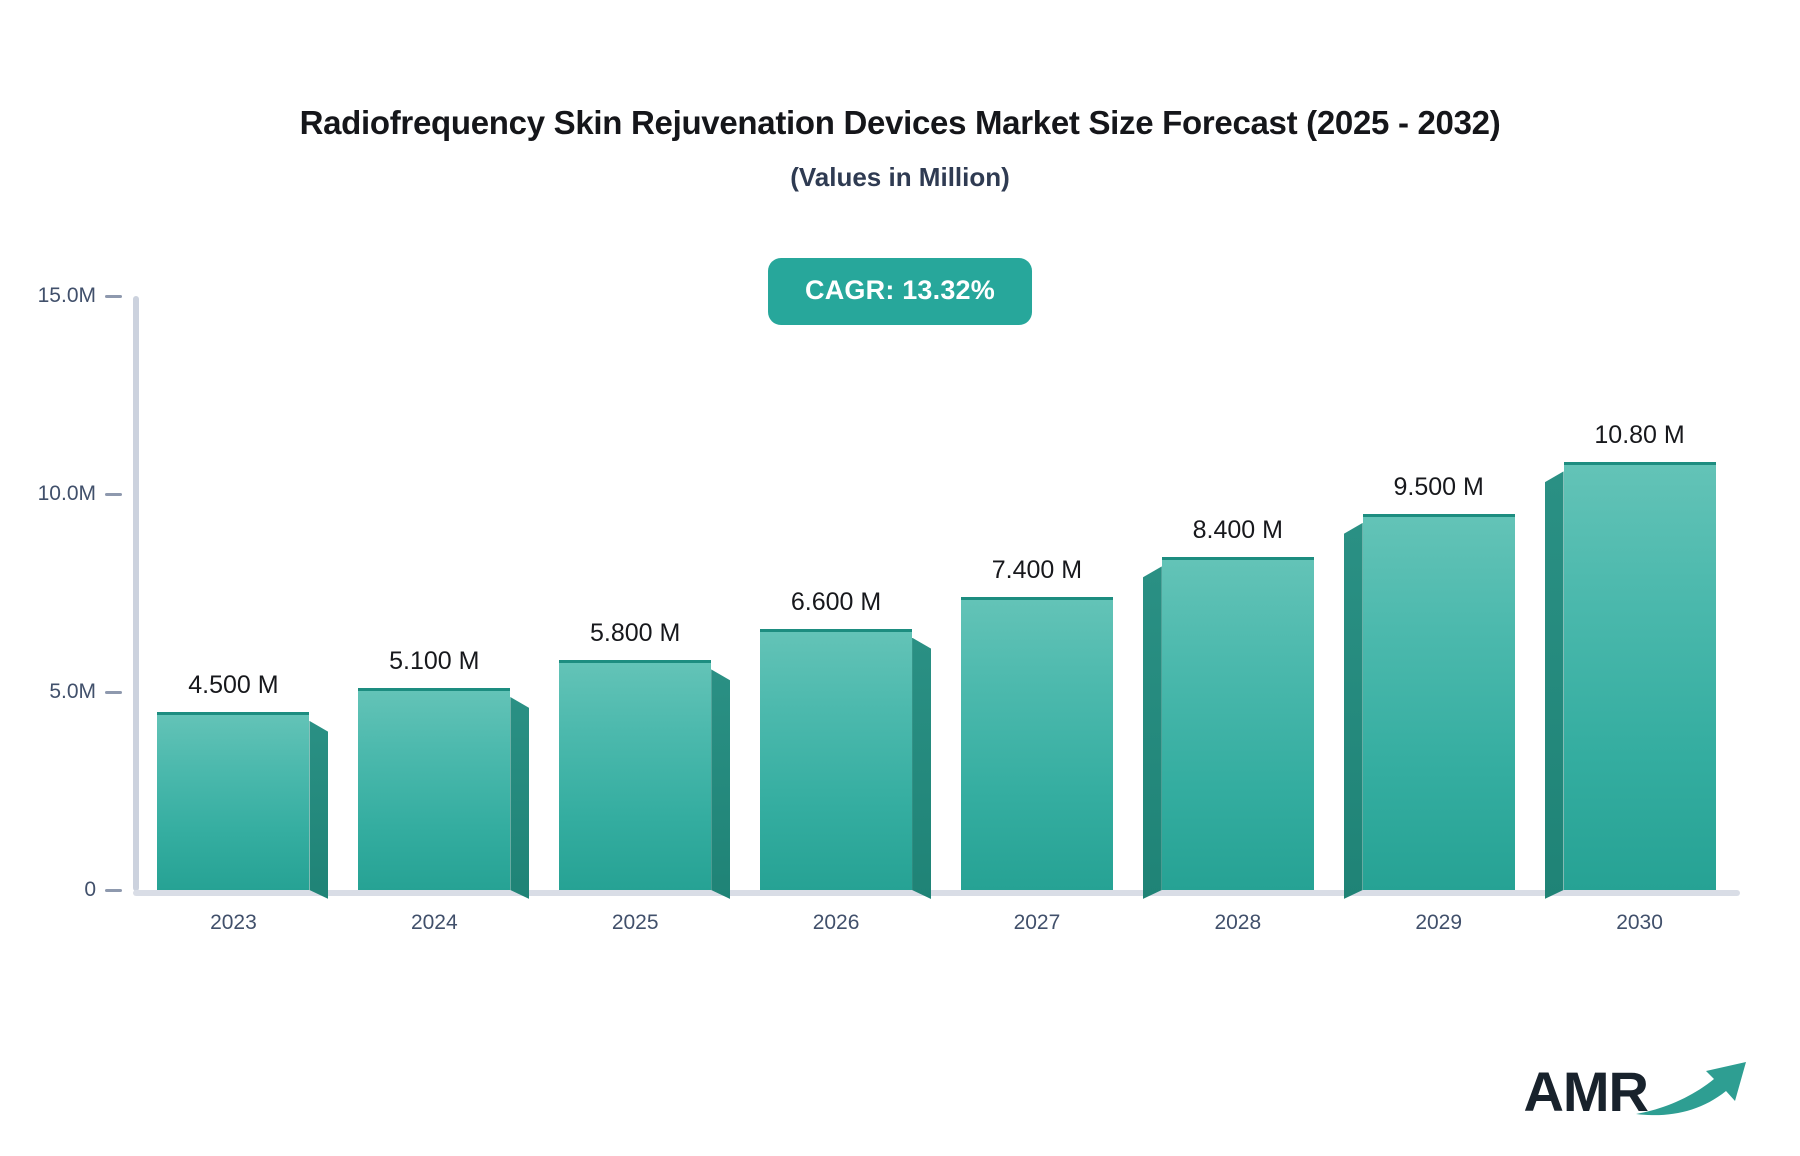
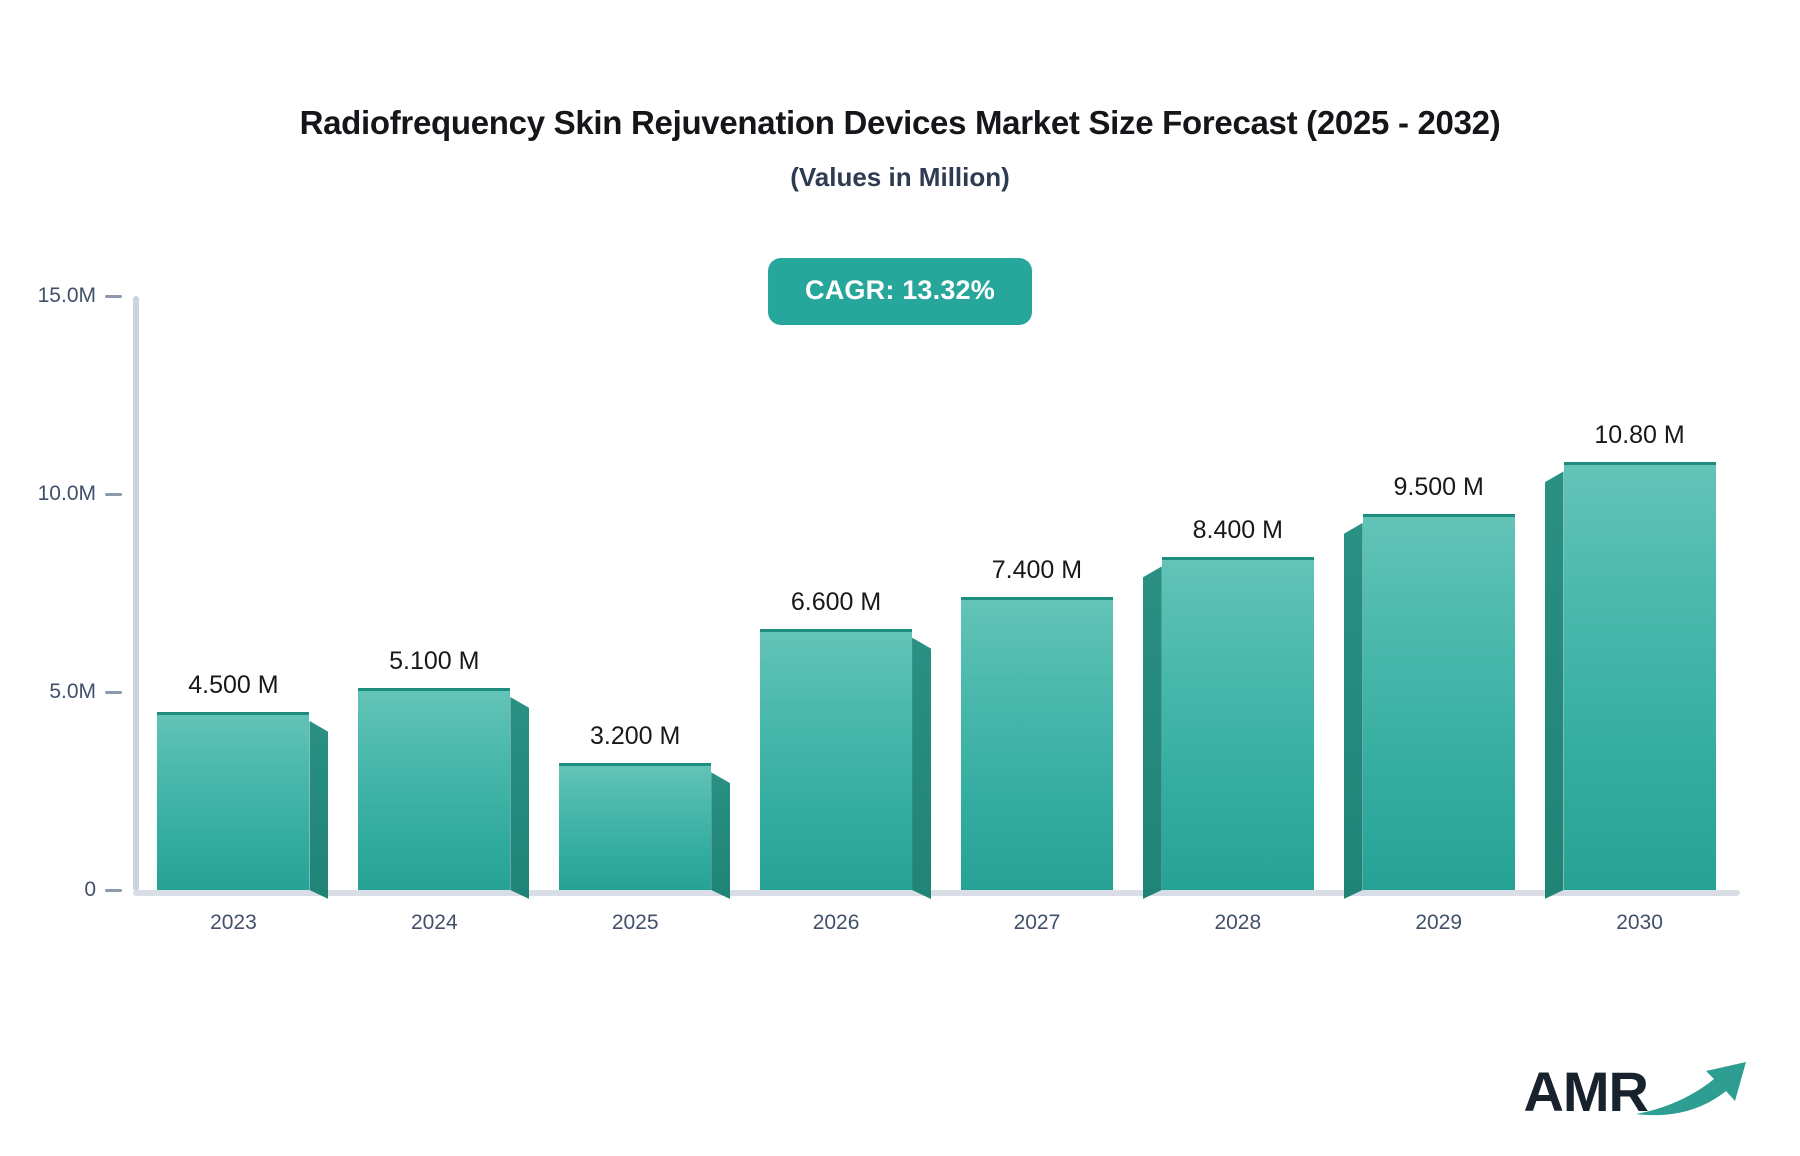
2025: 5.800 -> 3.200
